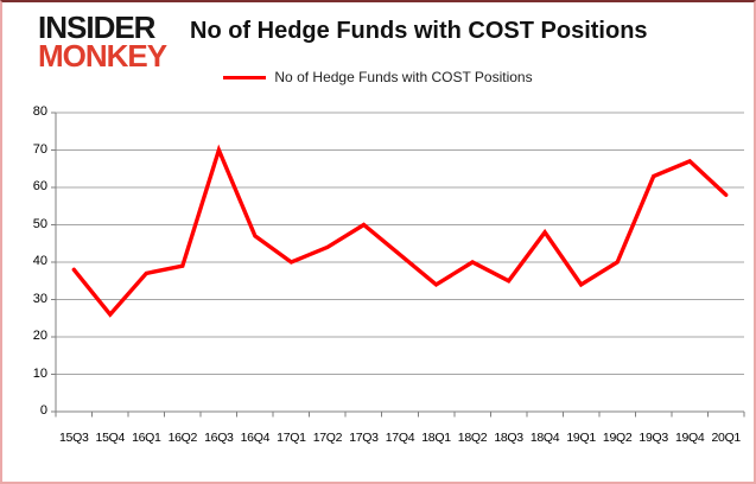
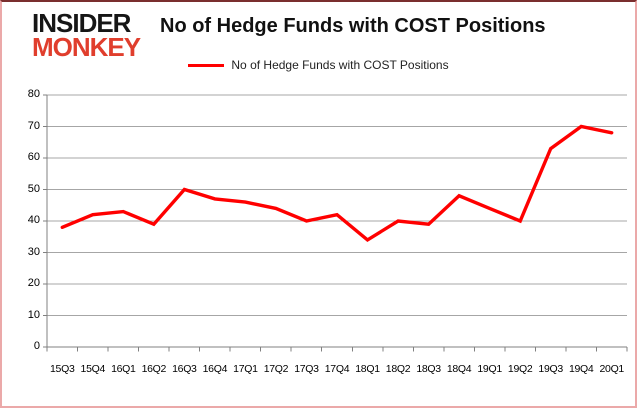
15Q4: 26 -> 42
16Q1: 37 -> 43
16Q3: 70 -> 50
17Q1: 40 -> 46
17Q3: 50 -> 40
18Q3: 35 -> 39
19Q1: 34 -> 44
19Q4: 67 -> 70
20Q1: 58 -> 68
